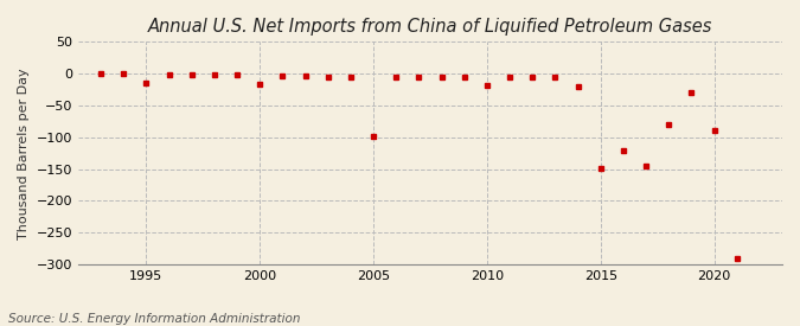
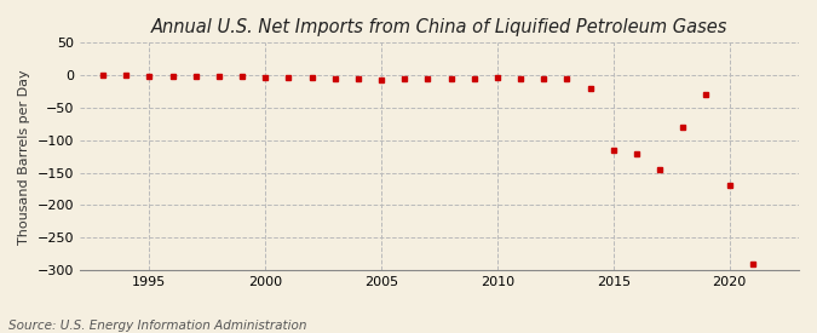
1995: -14 -> -1
2000: -16 -> -4
2005: -98 -> -7
2010: -18 -> -4
2015: -148 -> -115
2020: -90 -> -170
